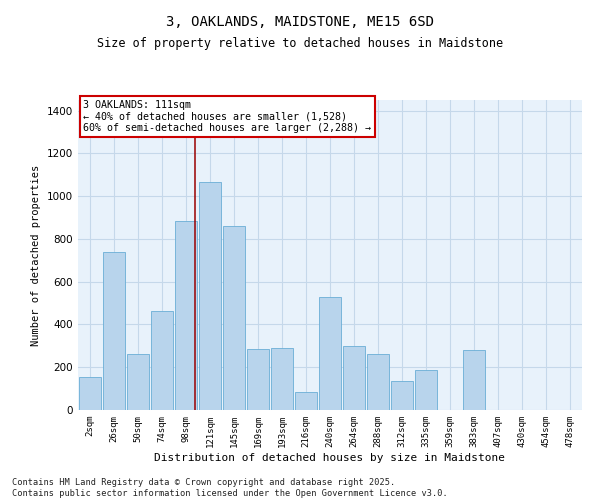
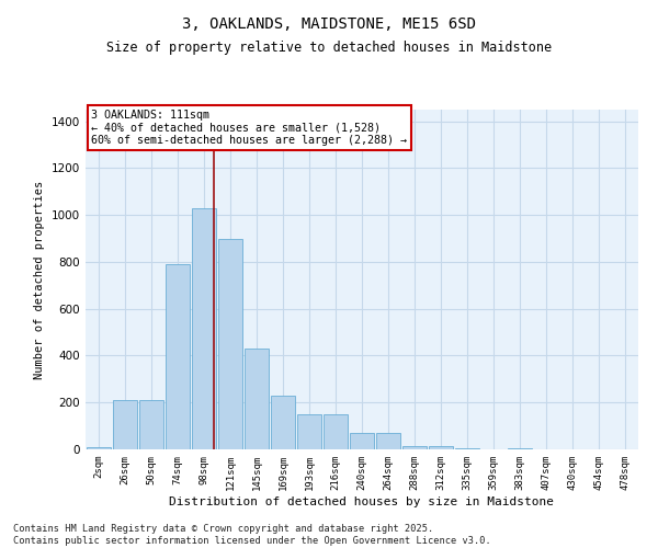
2sqm: 155 -> 10
26sqm: 740 -> 210
50sqm: 260 -> 210
74sqm: 465 -> 790
98sqm: 885 -> 1030
121sqm: 1065 -> 900
145sqm: 860 -> 430
169sqm: 285 -> 230
193sqm: 290 -> 150
216sqm: 85 -> 150
240sqm: 530 -> 70
264sqm: 300 -> 70
288sqm: 260 -> 15
312sqm: 135 -> 15
335sqm: 185 -> 5
383sqm: 280 -> 5
